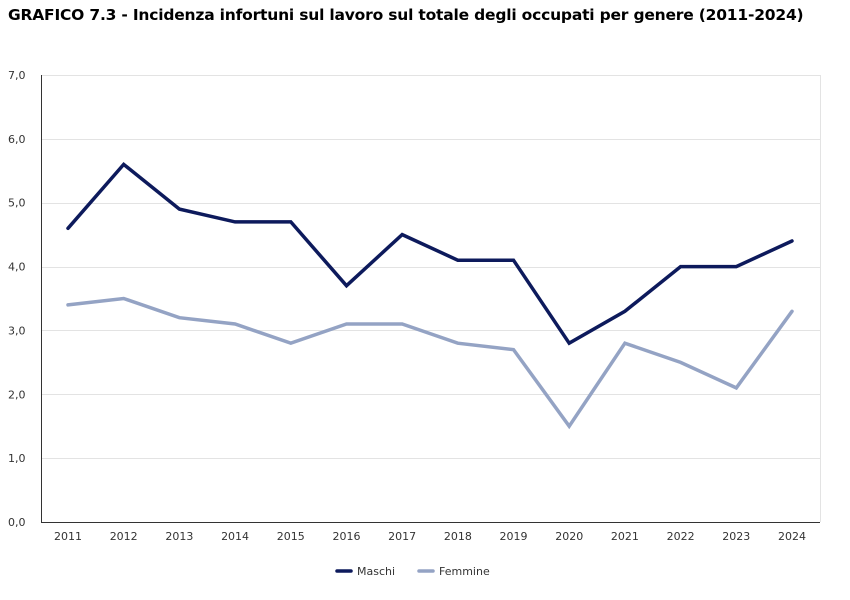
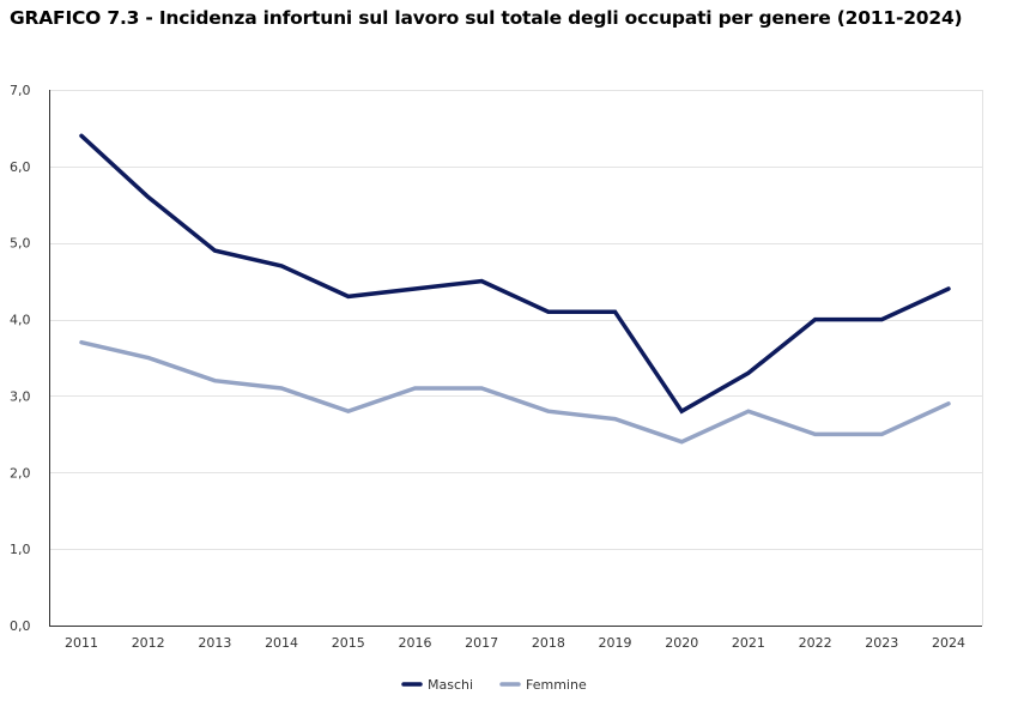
Maschi/2011: 4,6 -> 6,4
Femmine/2011: 3,4 -> 3,7
Maschi/2015: 4,7 -> 4,3
Maschi/2016: 3,7 -> 4,4
Femmine/2020: 1,5 -> 2,4
Femmine/2023: 2,1 -> 2,5
Femmine/2024: 3,3 -> 2,9
